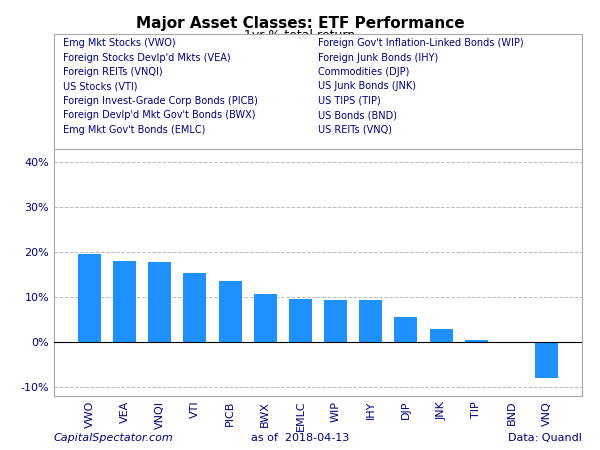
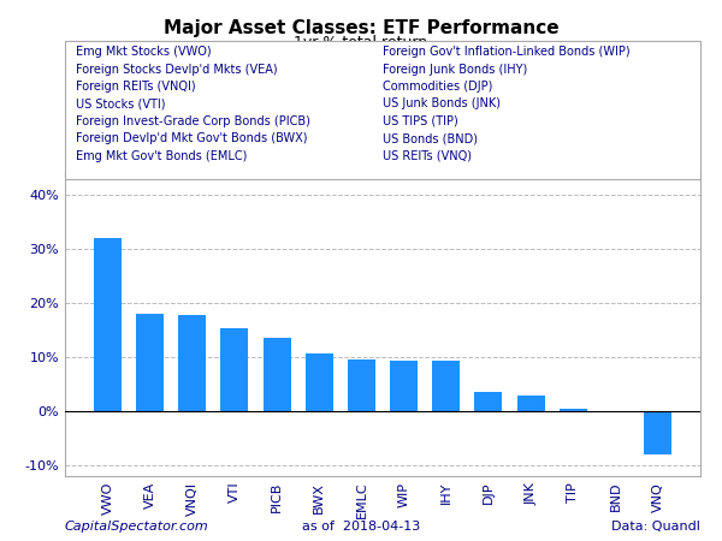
VWO: 19.5% -> 32.0%
DJP: 5.5% -> 3.5%
